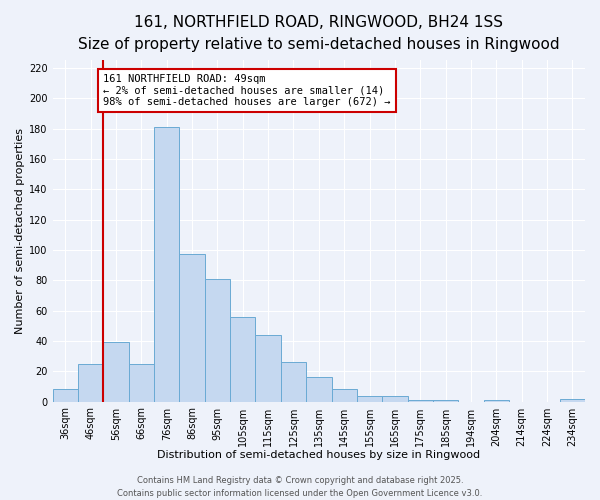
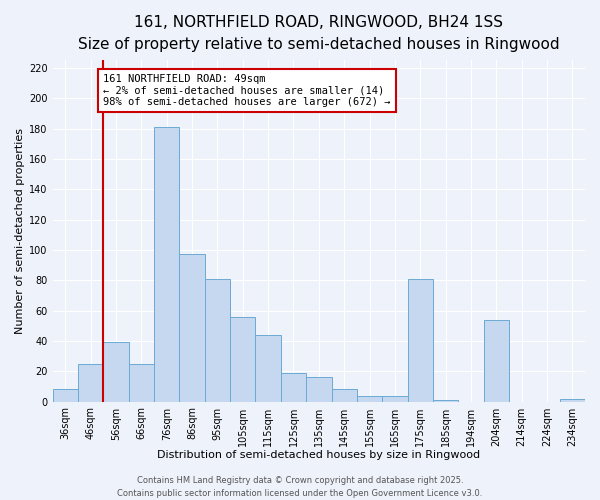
125sqm: 26 -> 19
175sqm: 1 -> 81
204sqm: 1 -> 54
